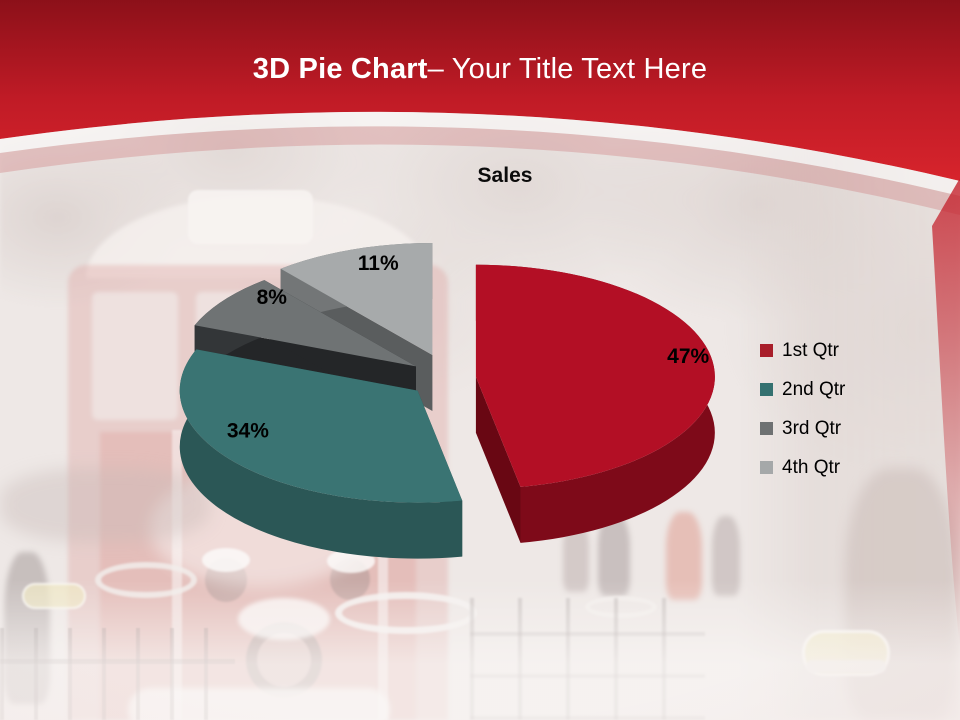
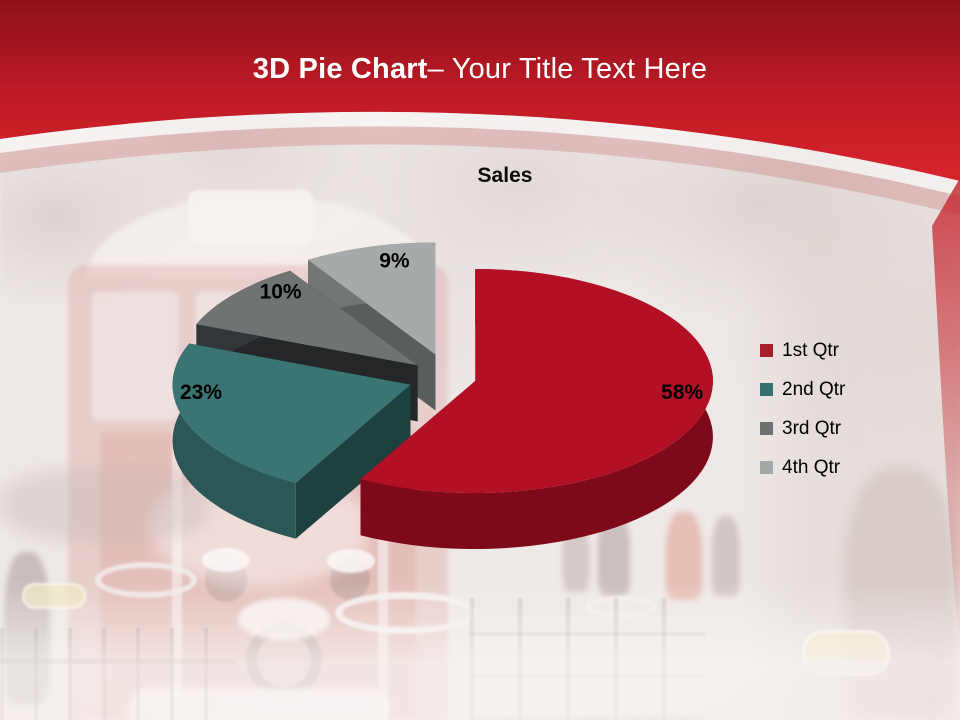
1st Qtr: 47% -> 58%
2nd Qtr: 34% -> 23%
3rd Qtr: 8% -> 10%
4th Qtr: 11% -> 9%
